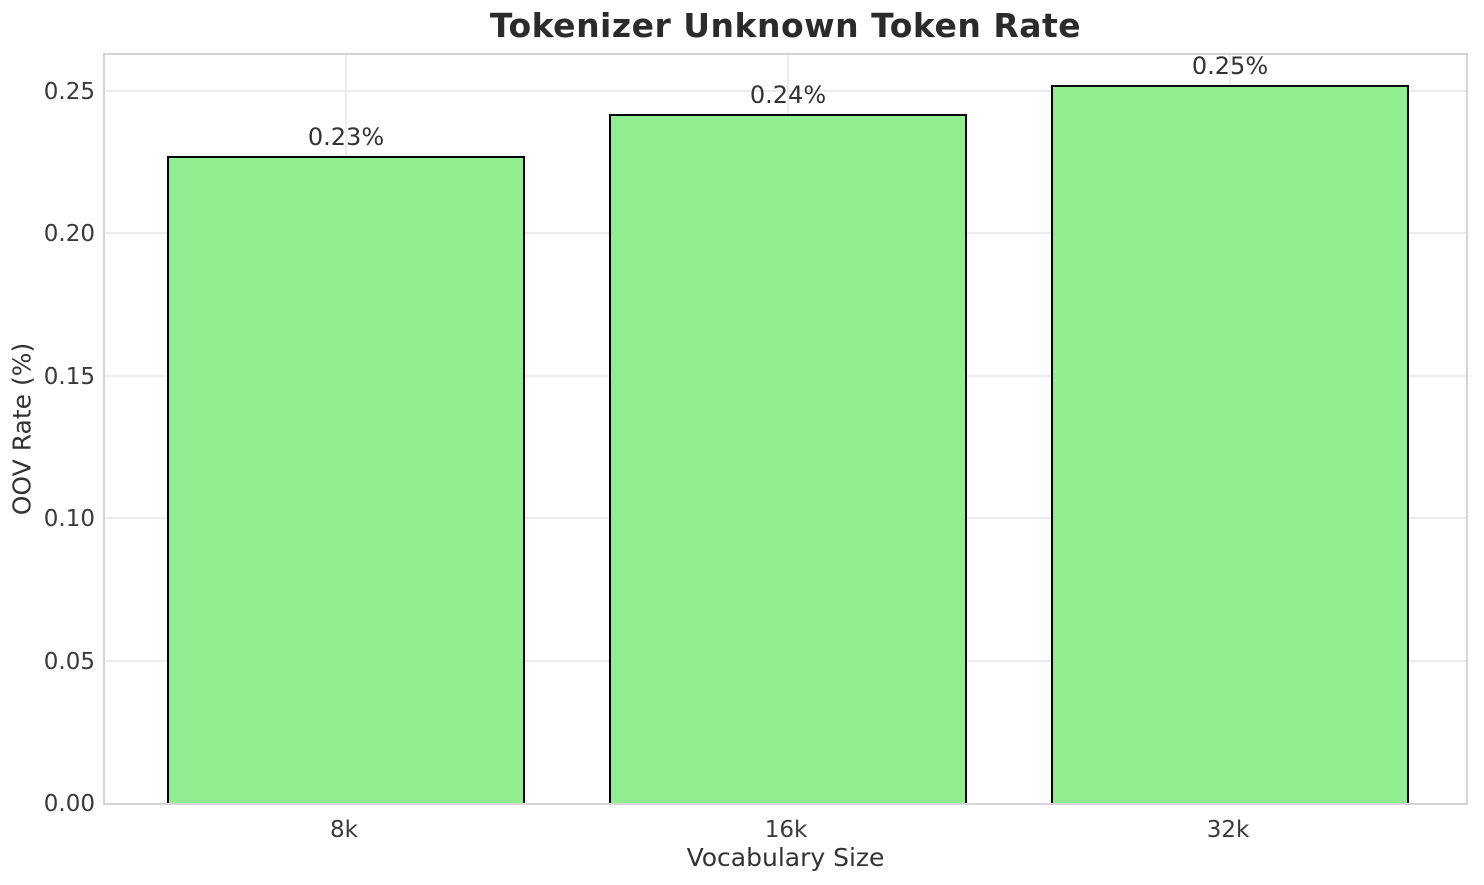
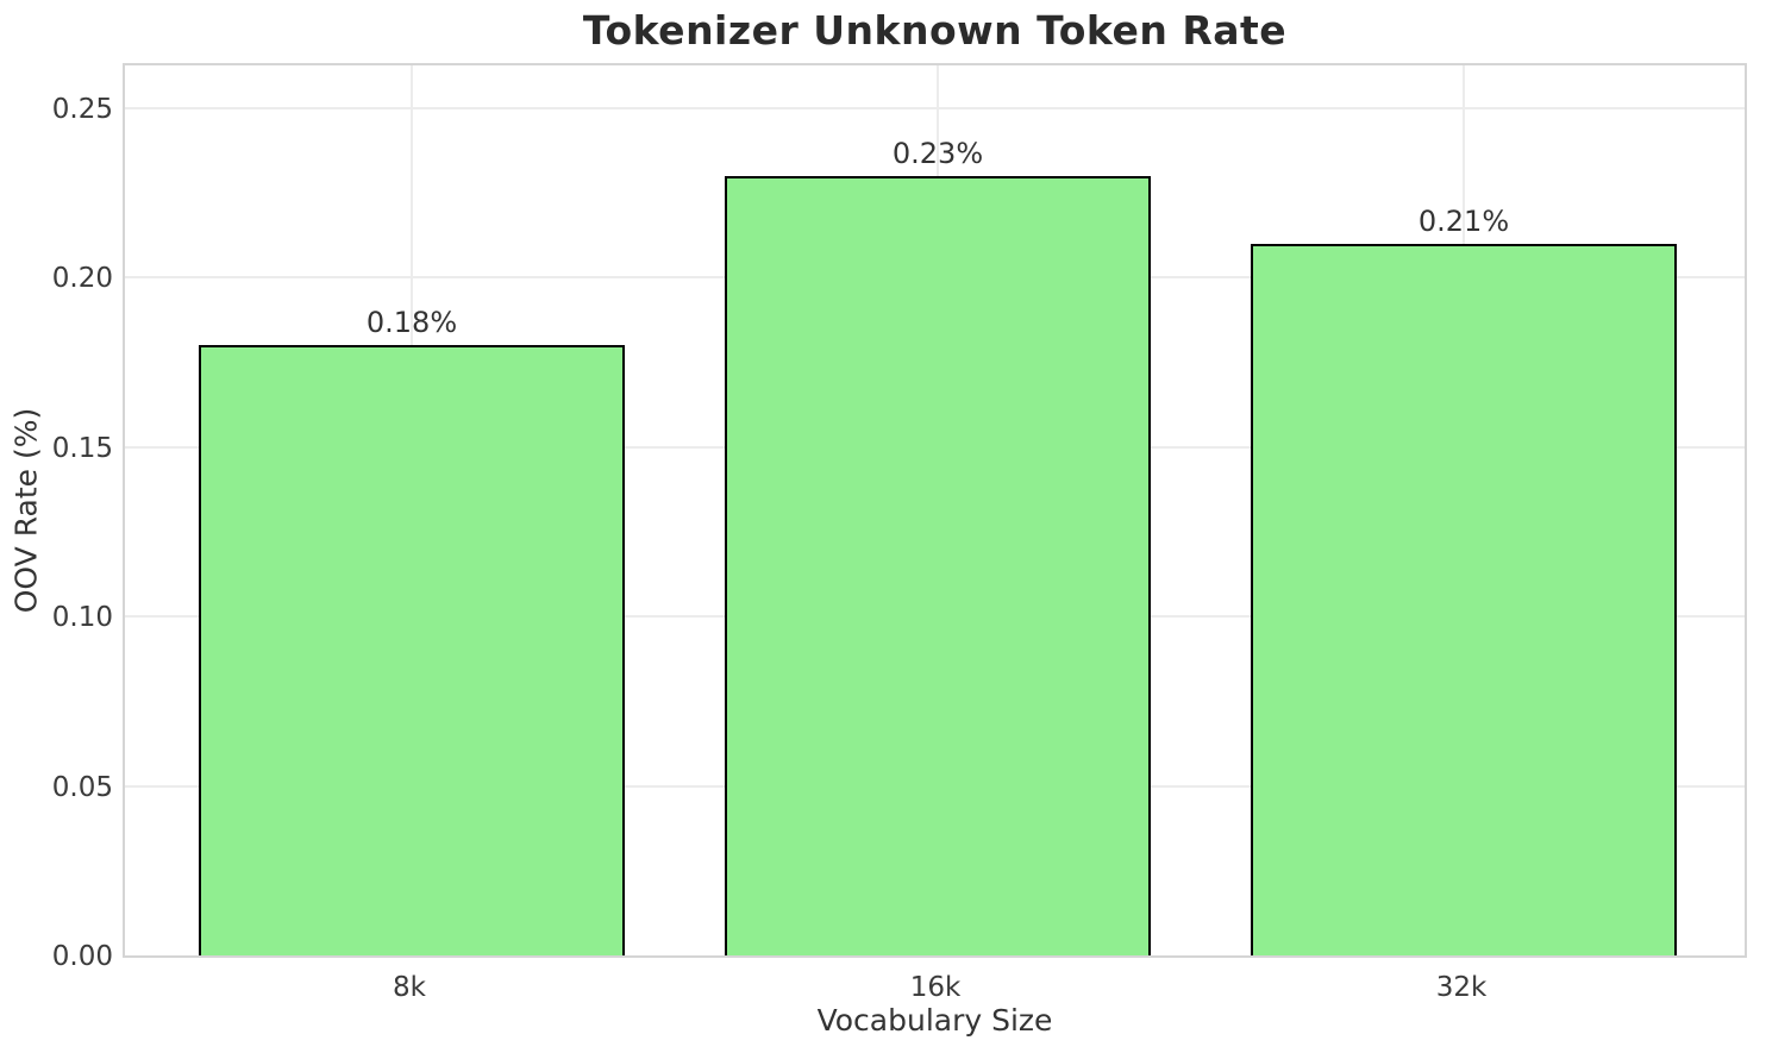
8k: 0.23% -> 0.18%
16k: 0.24% -> 0.23%
32k: 0.25% -> 0.21%
